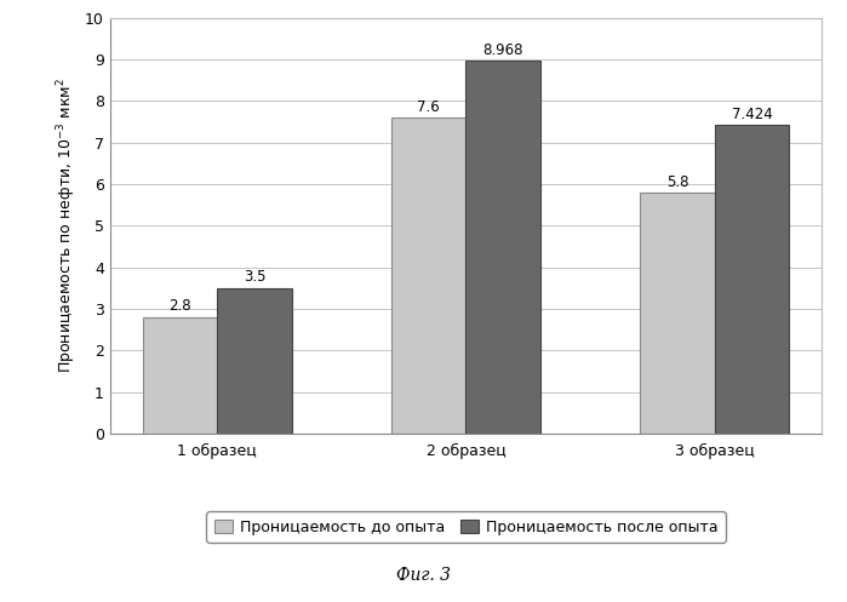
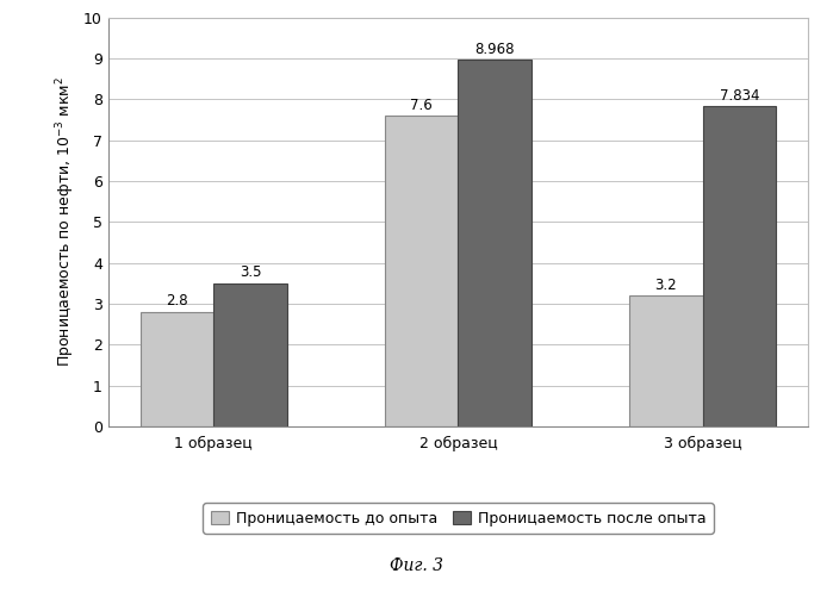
Проницаемость до опыта/3 образец: 5.8 -> 3.2
Проницаемость после опыта/3 образец: 7.424 -> 7.834
